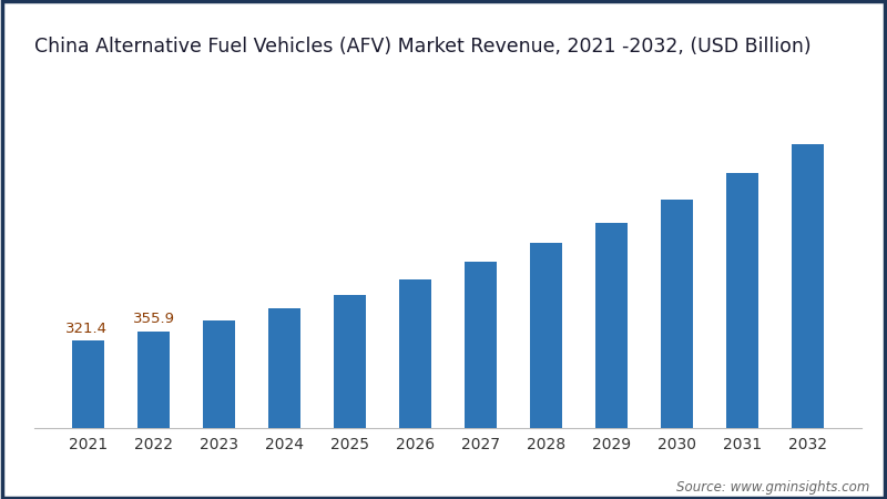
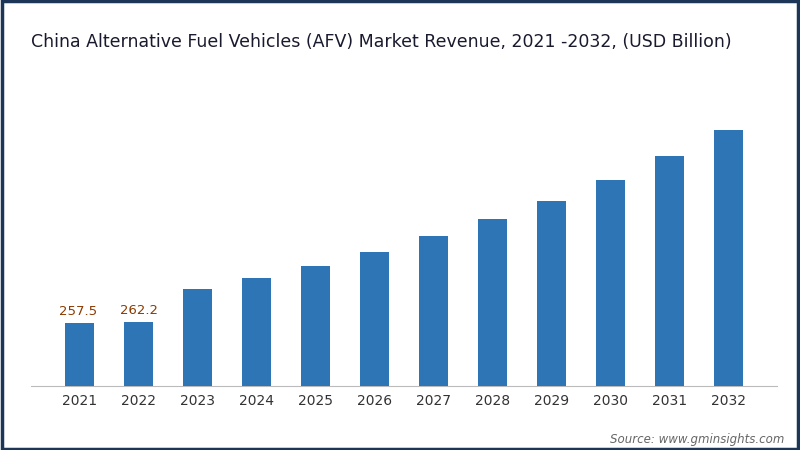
2021: 321.4 -> 257.5
2022: 355.9 -> 262.2
